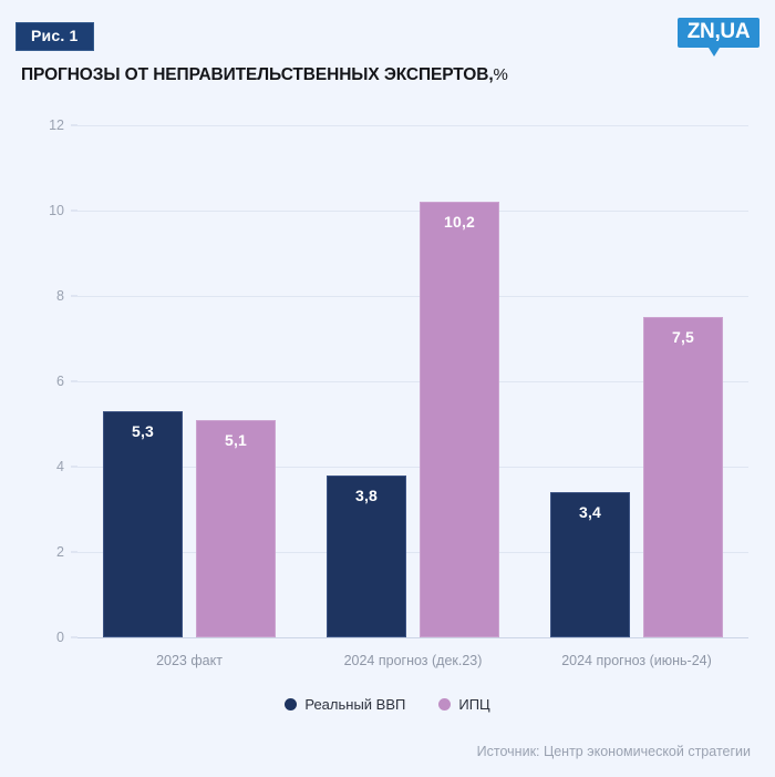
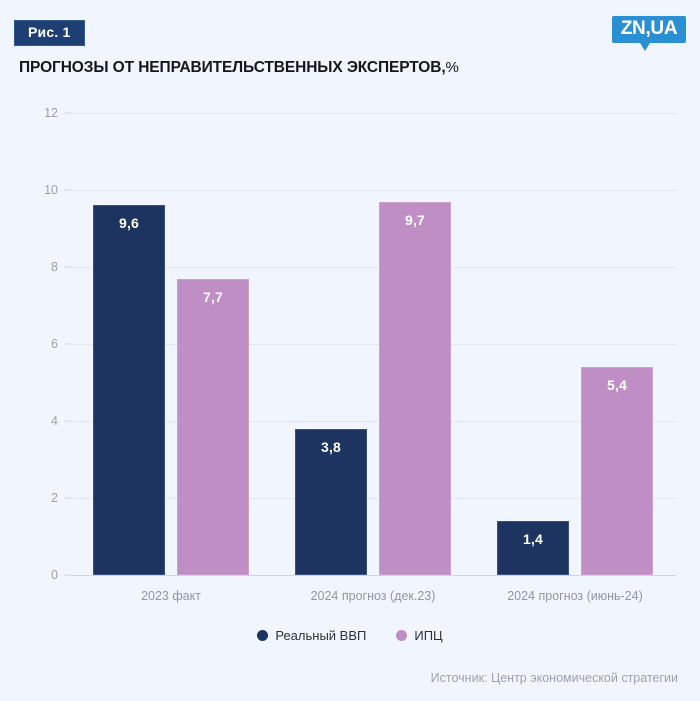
Реальный ВВП/2023 факт: 5,3 -> 9,6
ИПЦ/2023 факт: 5,1 -> 7,7
ИПЦ/2024 прогноз (дек.23): 10,2 -> 9,7
Реальный ВВП/2024 прогноз (июнь-24): 3,4 -> 1,4
ИПЦ/2024 прогноз (июнь-24): 7,5 -> 5,4
